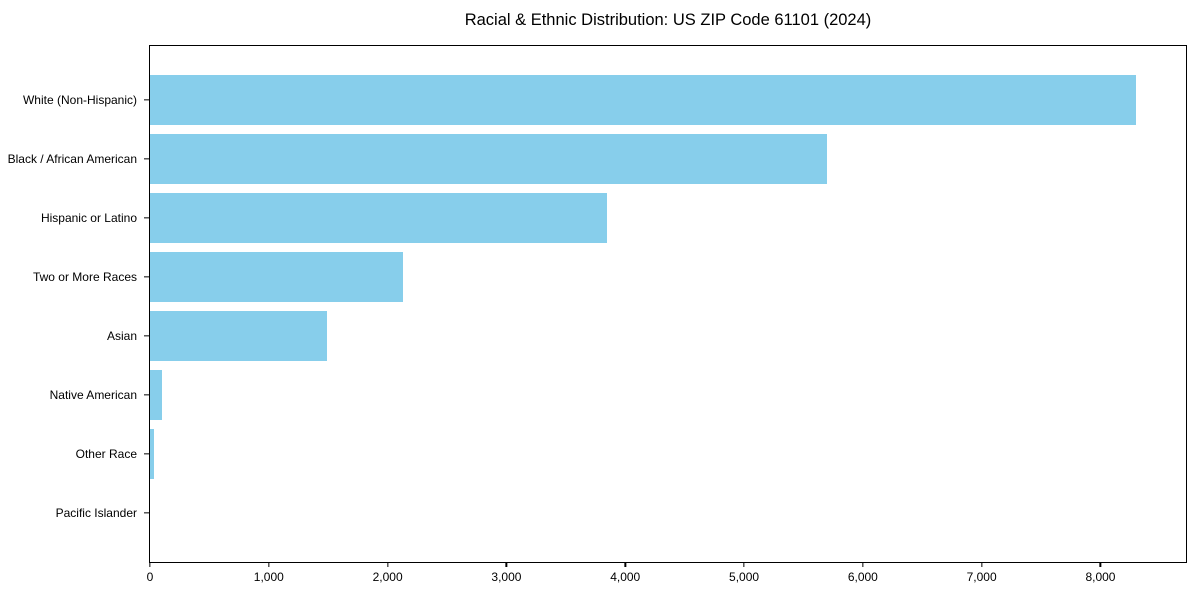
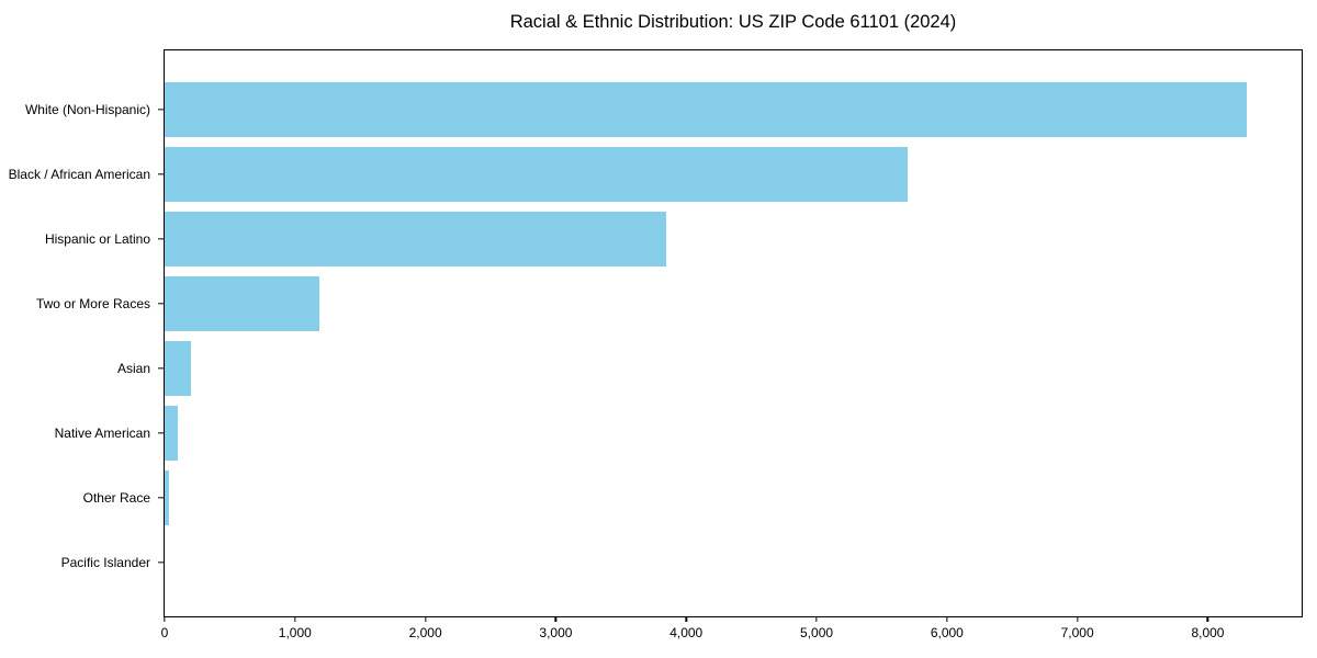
Two or More Races: 2130 -> 1180
Asian: 1490 -> 200
